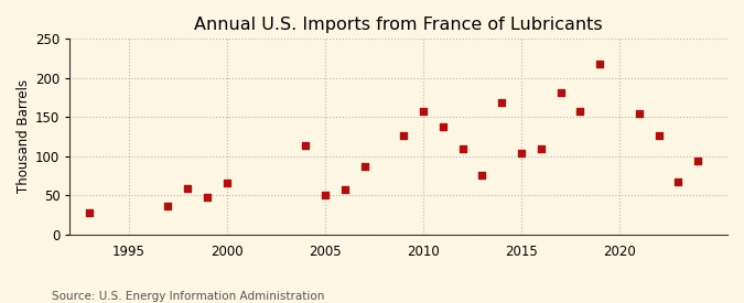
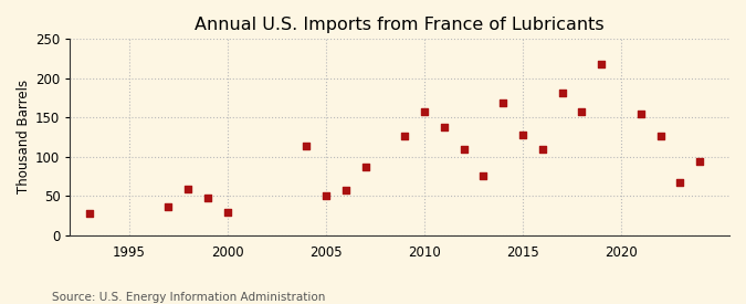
2000: 66 -> 29
2015: 104 -> 128
